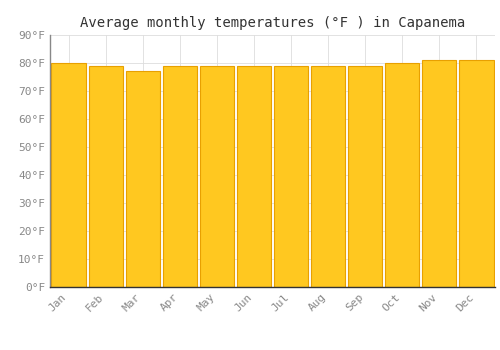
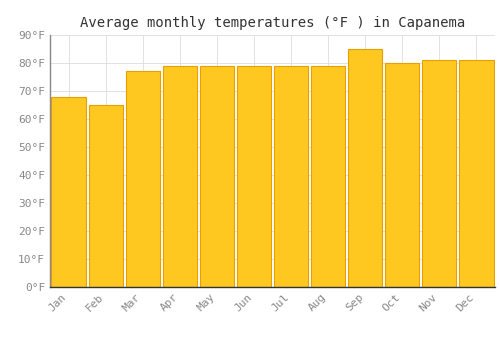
Jan: 80°F -> 68°F
Feb: 79°F -> 65°F
Sep: 79°F -> 85°F
